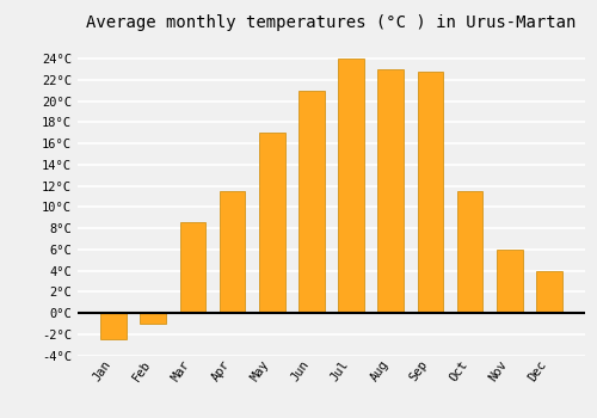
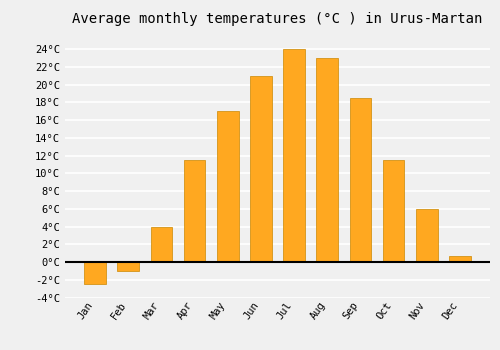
Mar: 8.6°C -> 4.0°C
Sep: 22.8°C -> 18.5°C
Dec: 4.0°C -> 0.7°C
